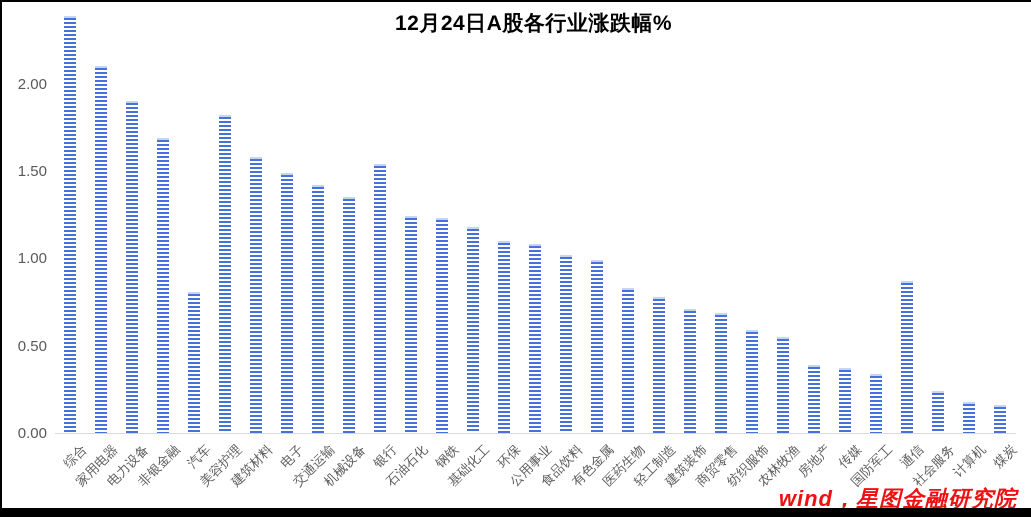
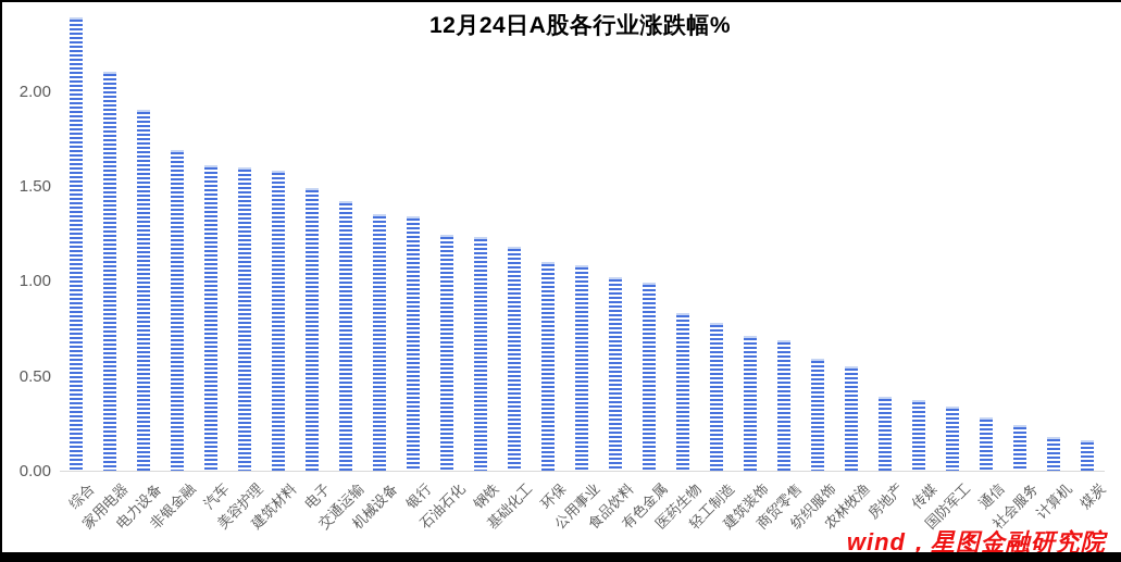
汽车: 0.81 -> 1.61
美容护理: 1.82 -> 1.60
银行: 1.54 -> 1.34
通信: 0.87 -> 0.28
